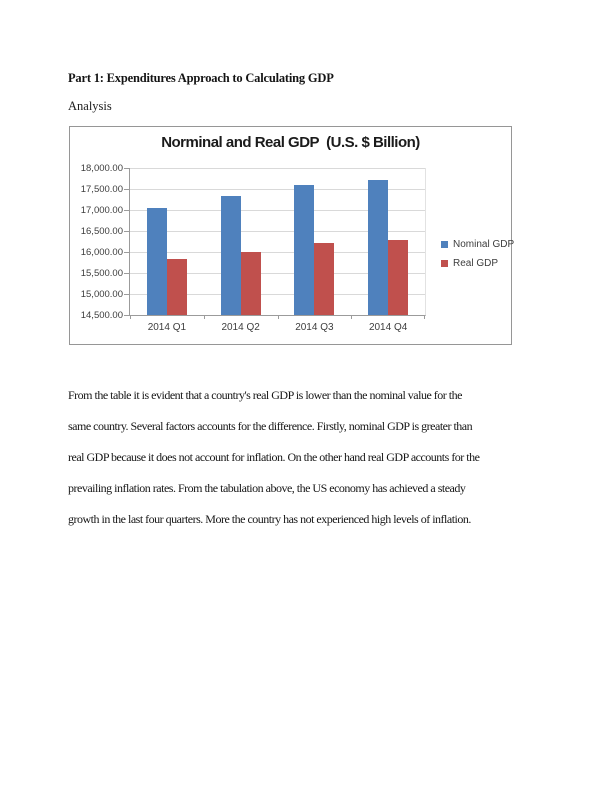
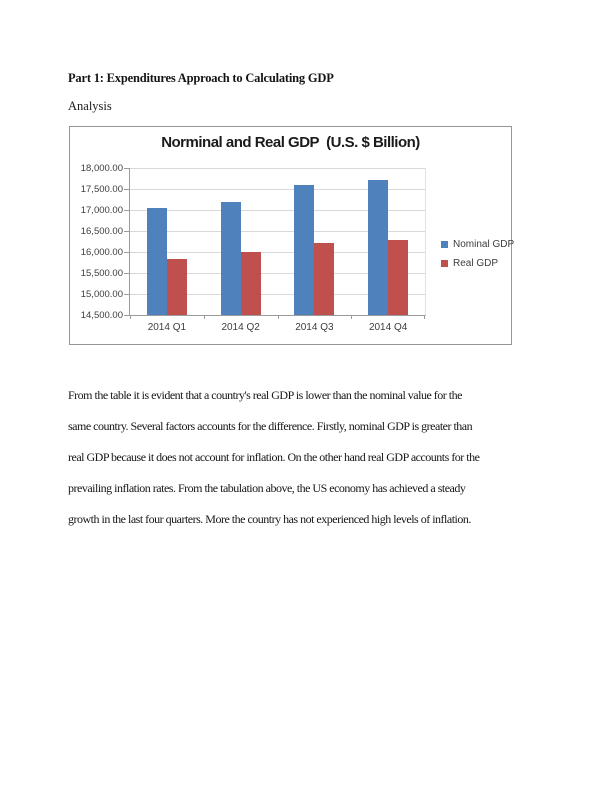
Nominal GDP/2014 Q2: 17300 -> 17200
